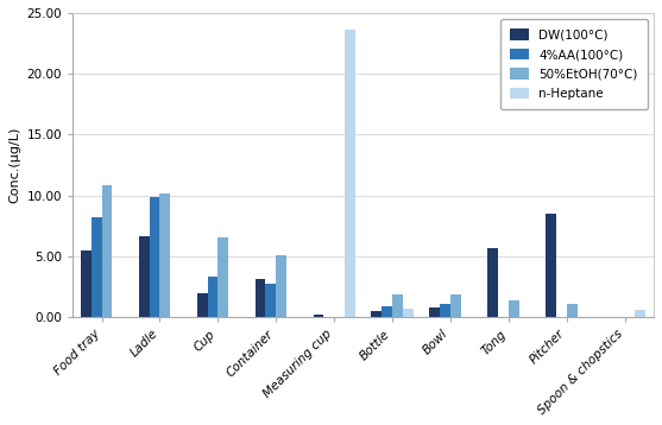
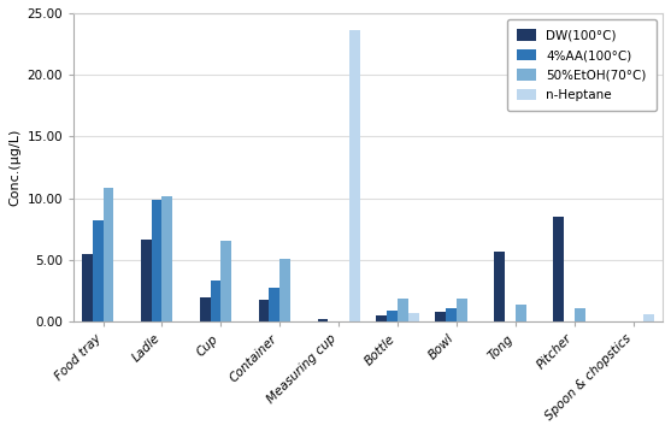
DW(100°C)/Container: 3.1 -> 1.8
